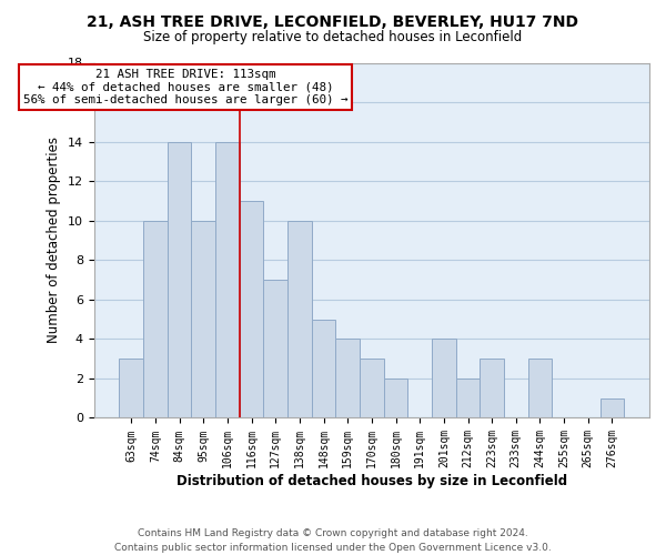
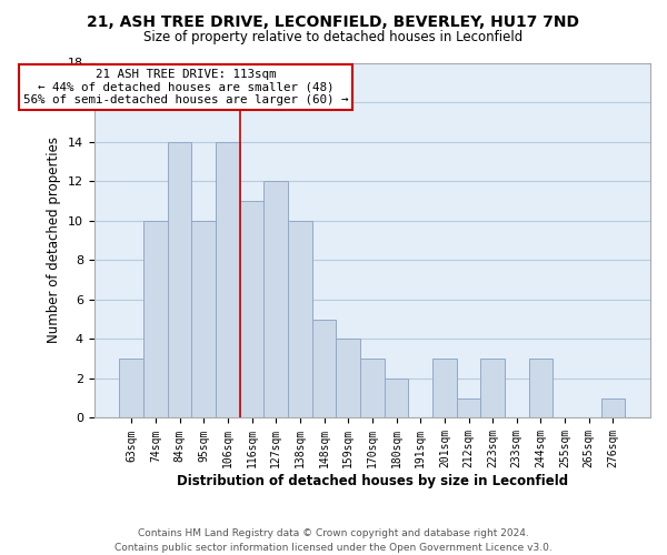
127sqm: 7 -> 12
201sqm: 4 -> 3
212sqm: 2 -> 1
